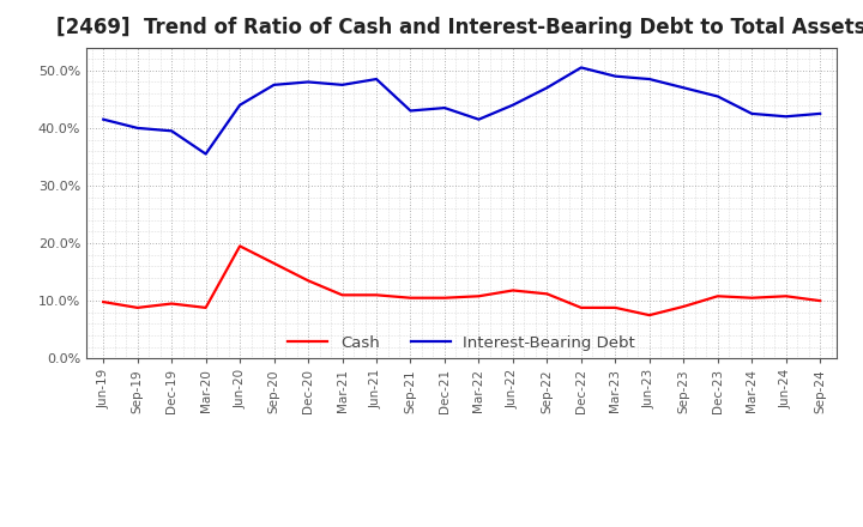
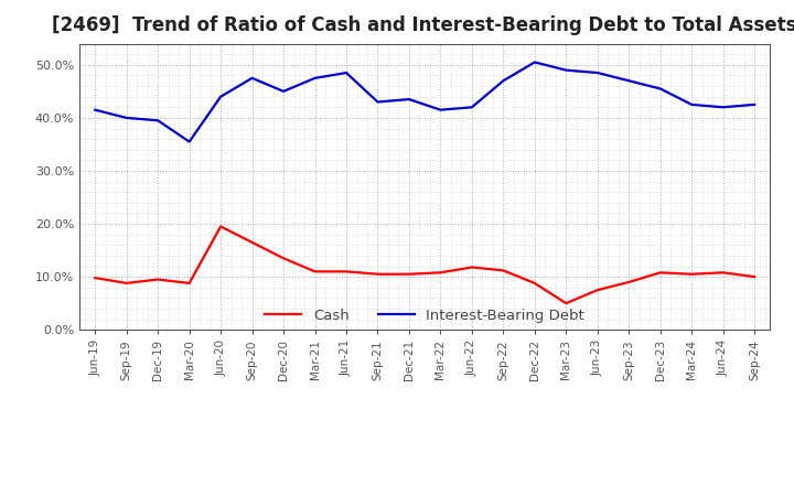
Interest-Bearing Debt/Dec-20: 48.0% -> 45.0%
Interest-Bearing Debt/Jun-22: 44.0% -> 42.0%
Cash/Mar-23: 8.8% -> 5.0%
